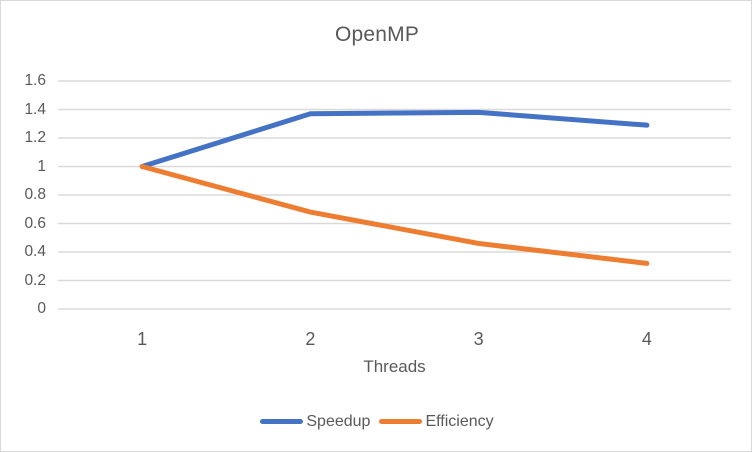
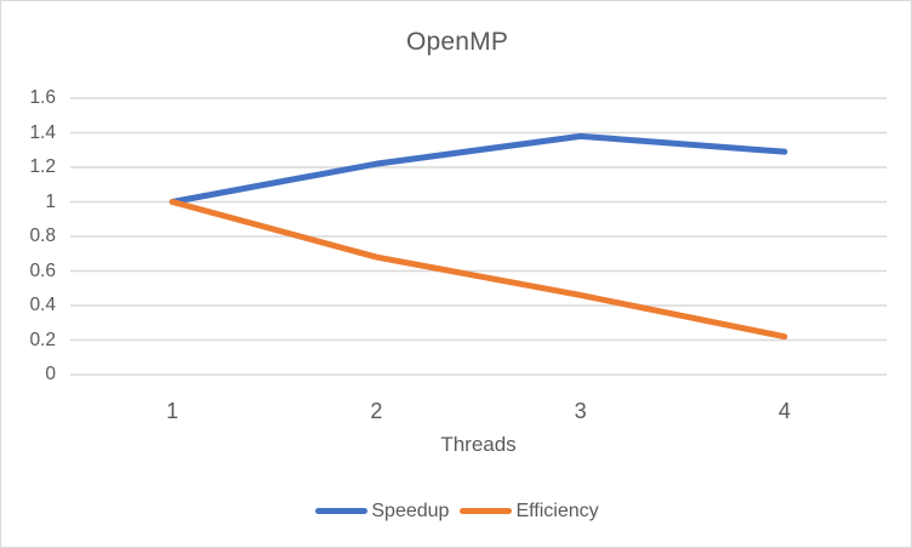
Speedup/2: 1.37 -> 1.22
Efficiency/4: 0.32 -> 0.22
